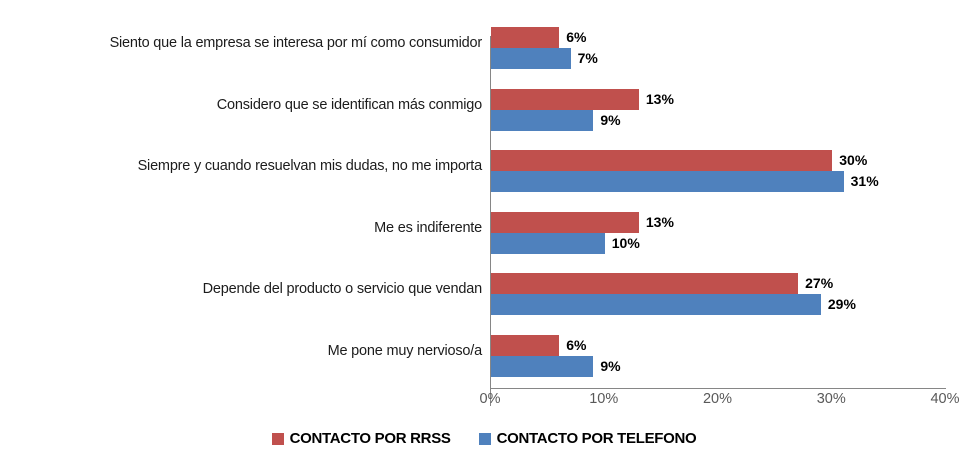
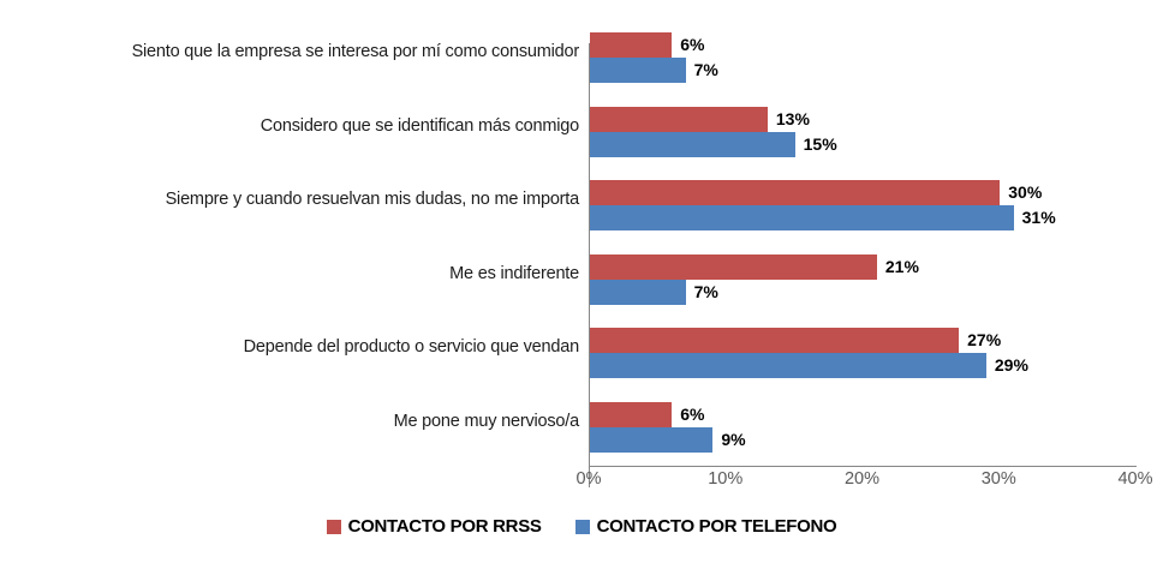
CONTACTO POR TELEFONO/Considero que se identifican más conmigo: 9% -> 15%
CONTACTO POR RRSS/Me es indiferente: 13% -> 21%
CONTACTO POR TELEFONO/Me es indiferente: 10% -> 7%
